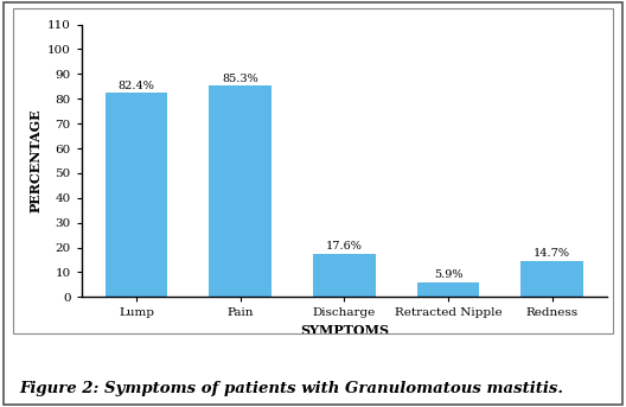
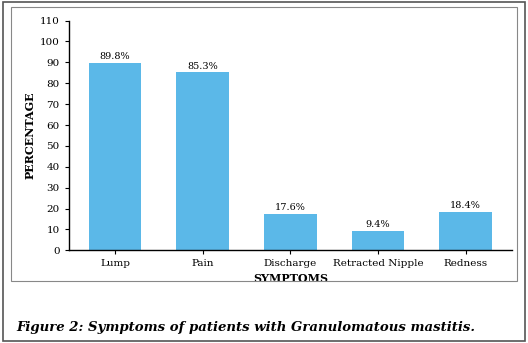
Lump: 82.4% -> 89.8%
Retracted Nipple: 5.9% -> 9.4%
Redness: 14.7% -> 18.4%
